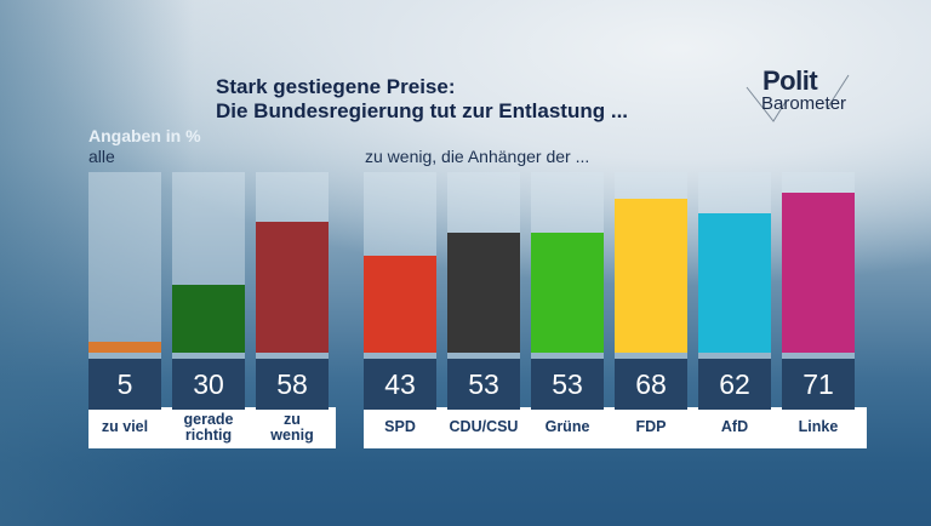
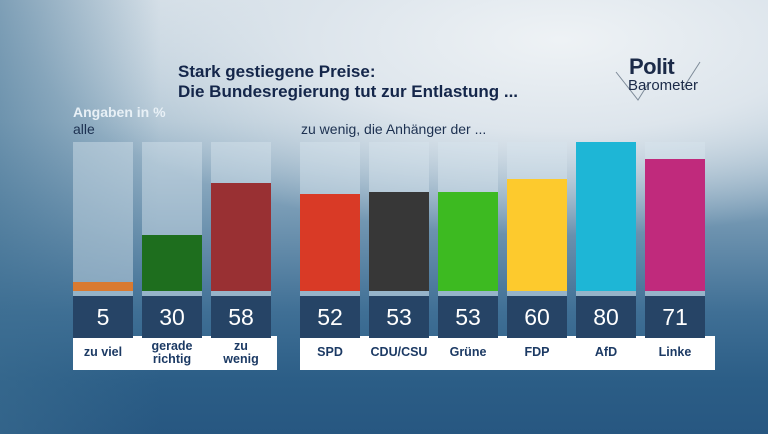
zu wenig, die Anhänger der .../SPD: 43 -> 52
zu wenig, die Anhänger der .../FDP: 68 -> 60
zu wenig, die Anhänger der .../AfD: 62 -> 80
